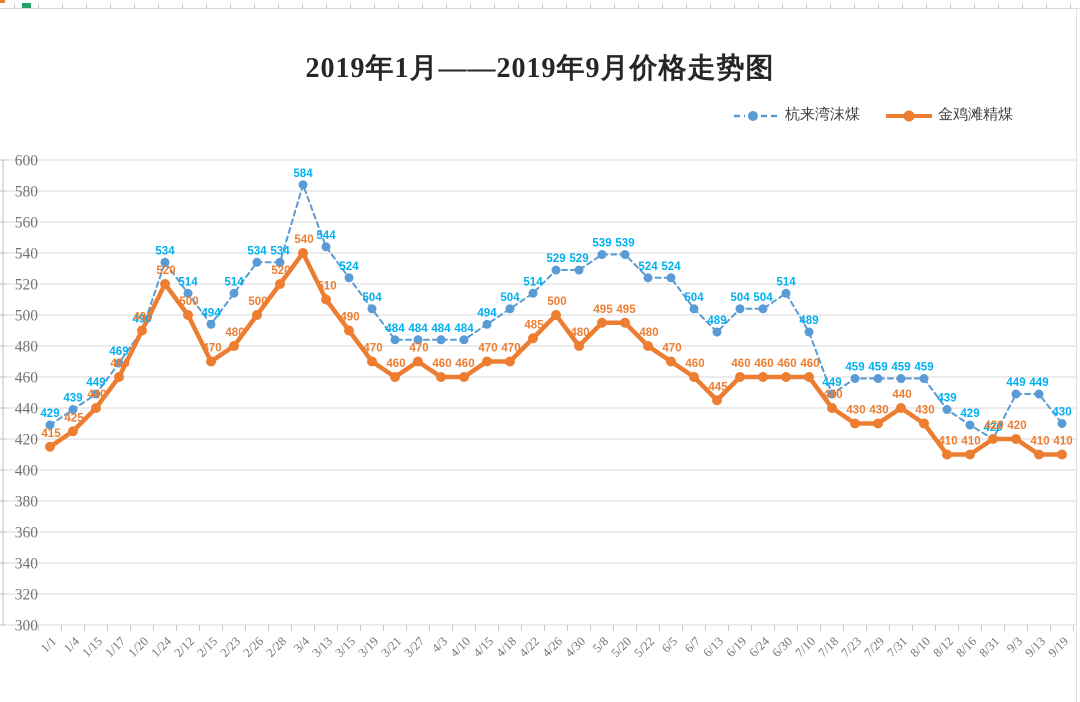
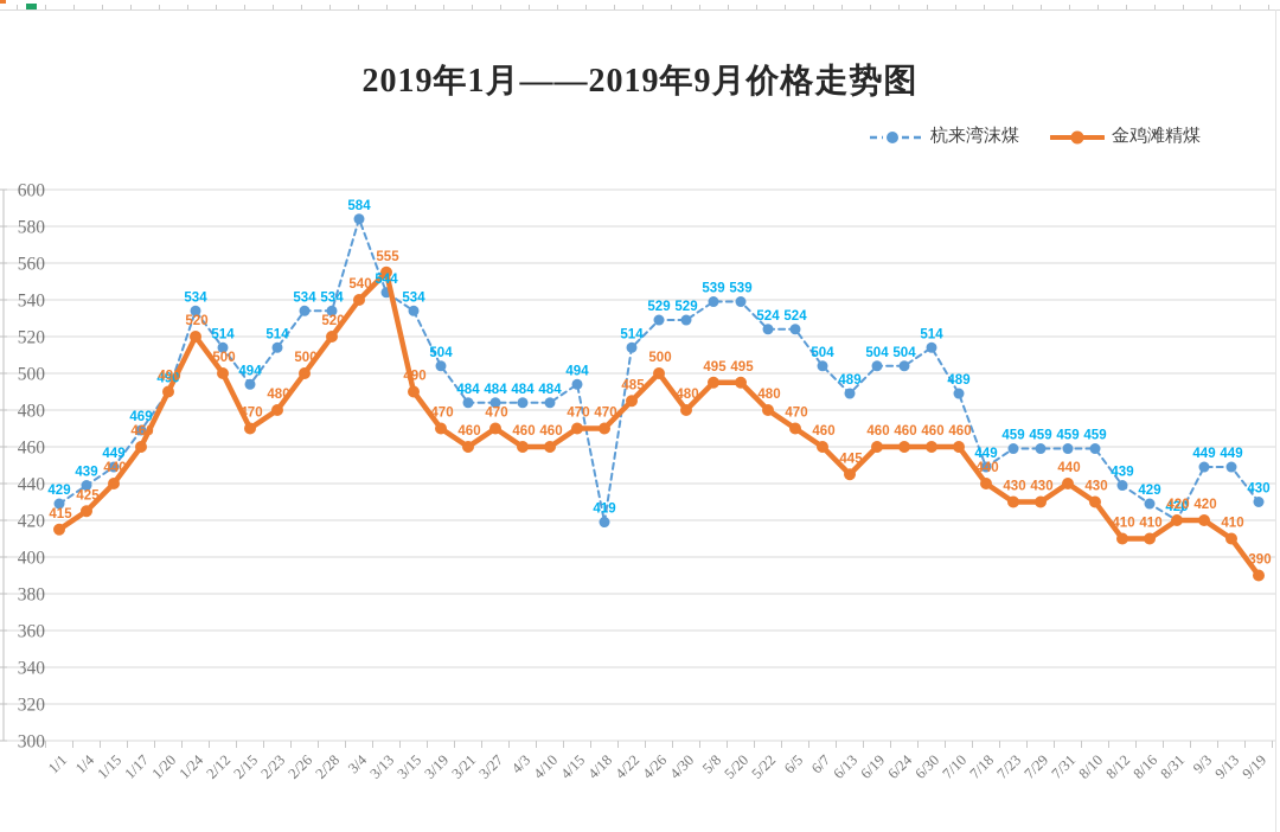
金鸡滩精煤/3/13: 510 -> 555
杭来湾沫煤/3/15: 524 -> 534
杭来湾沫煤/4/18: 504 -> 419
金鸡滩精煤/9/19: 410 -> 390
